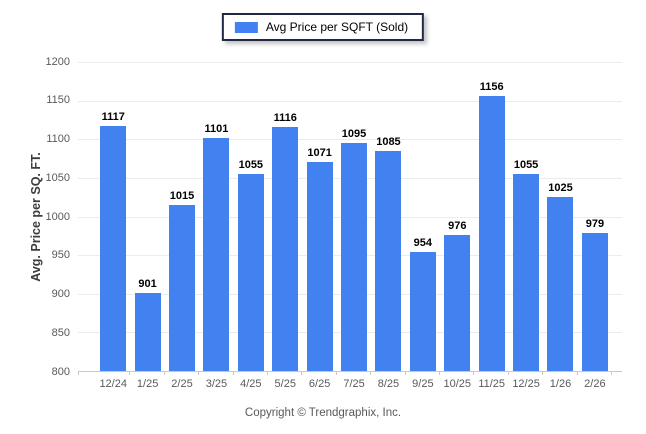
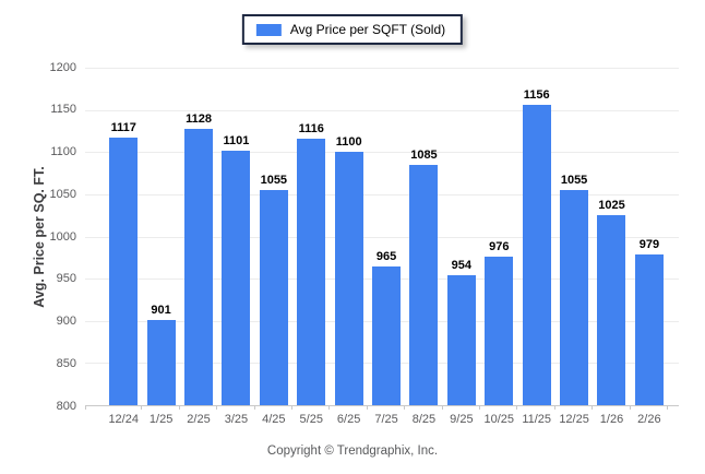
2/25: 1015 -> 1128
6/25: 1071 -> 1100
7/25: 1095 -> 965
